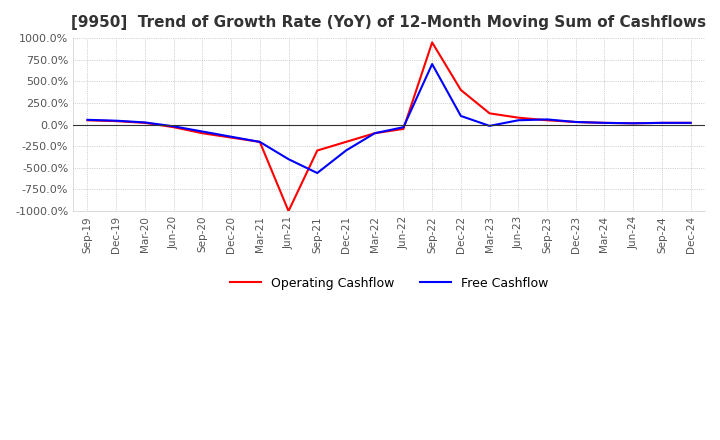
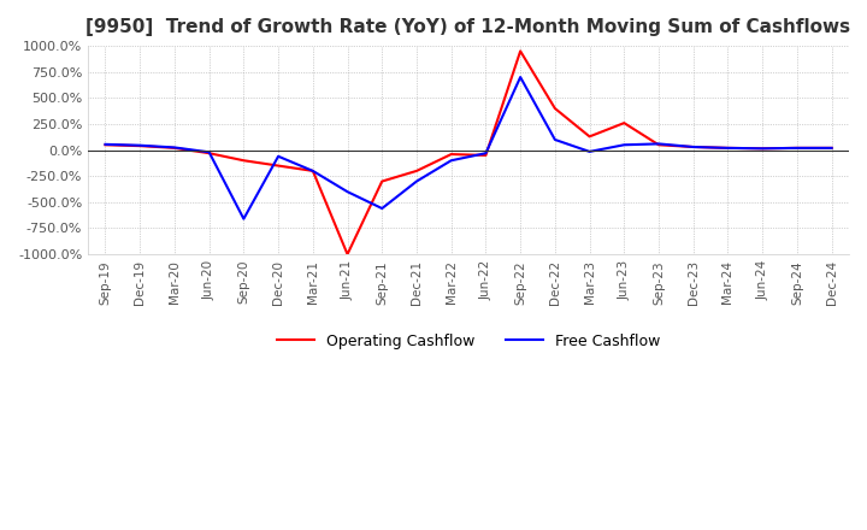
Free Cashflow/Sep-20: -80% -> -660%
Free Cashflow/Dec-20: -140% -> -60%
Operating Cashflow/Mar-22: -100% -> -40%
Operating Cashflow/Jun-23: 80% -> 260%
